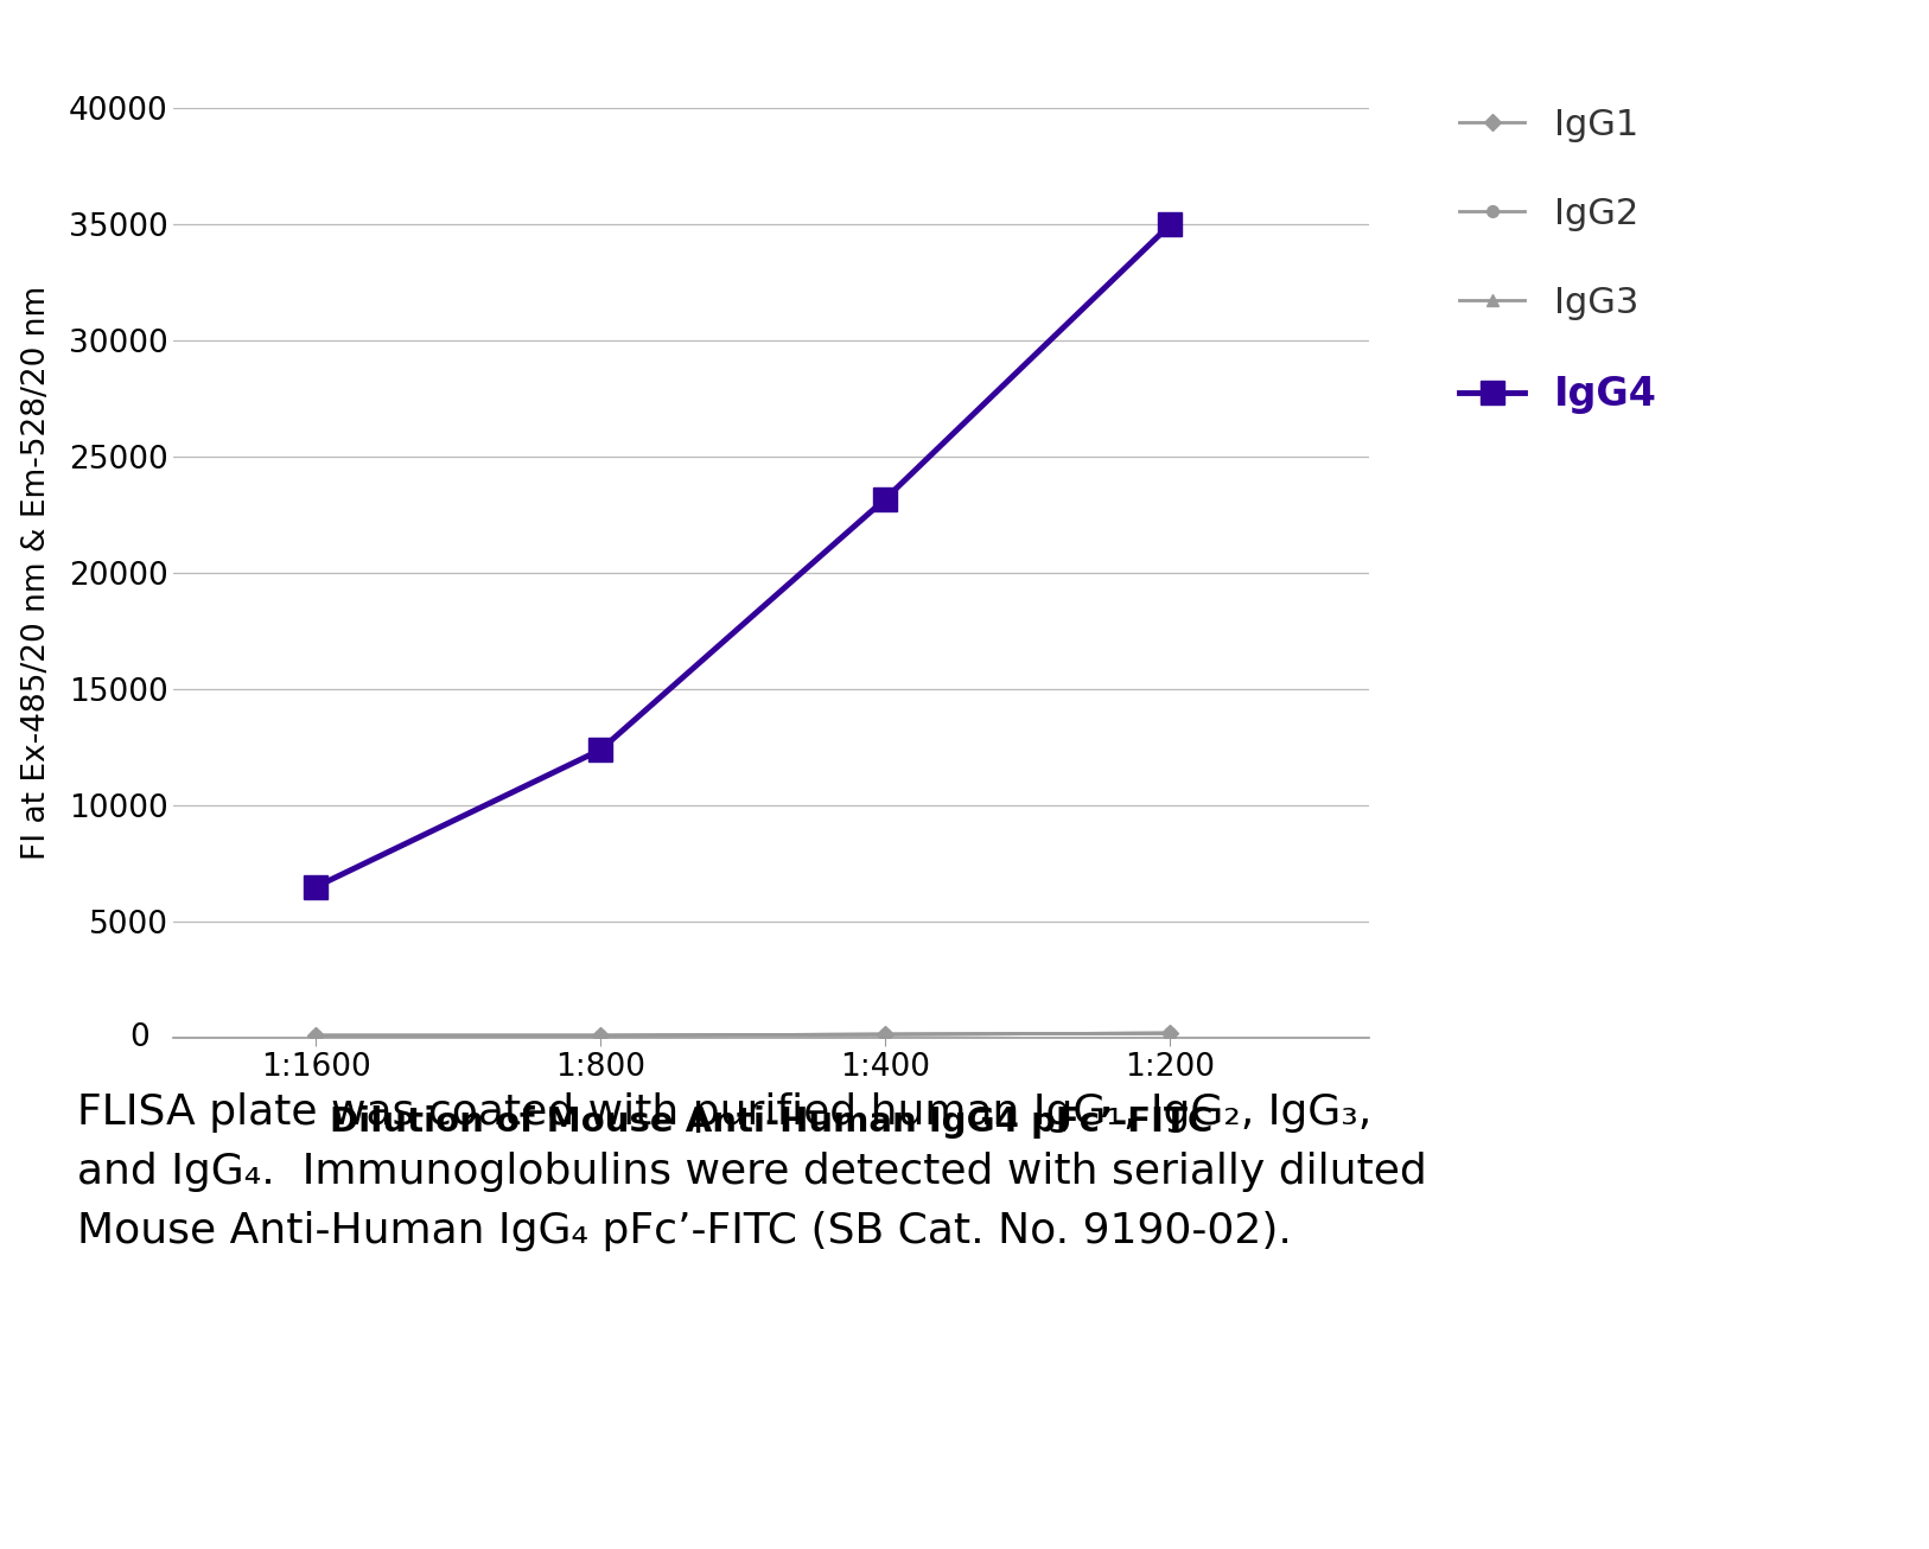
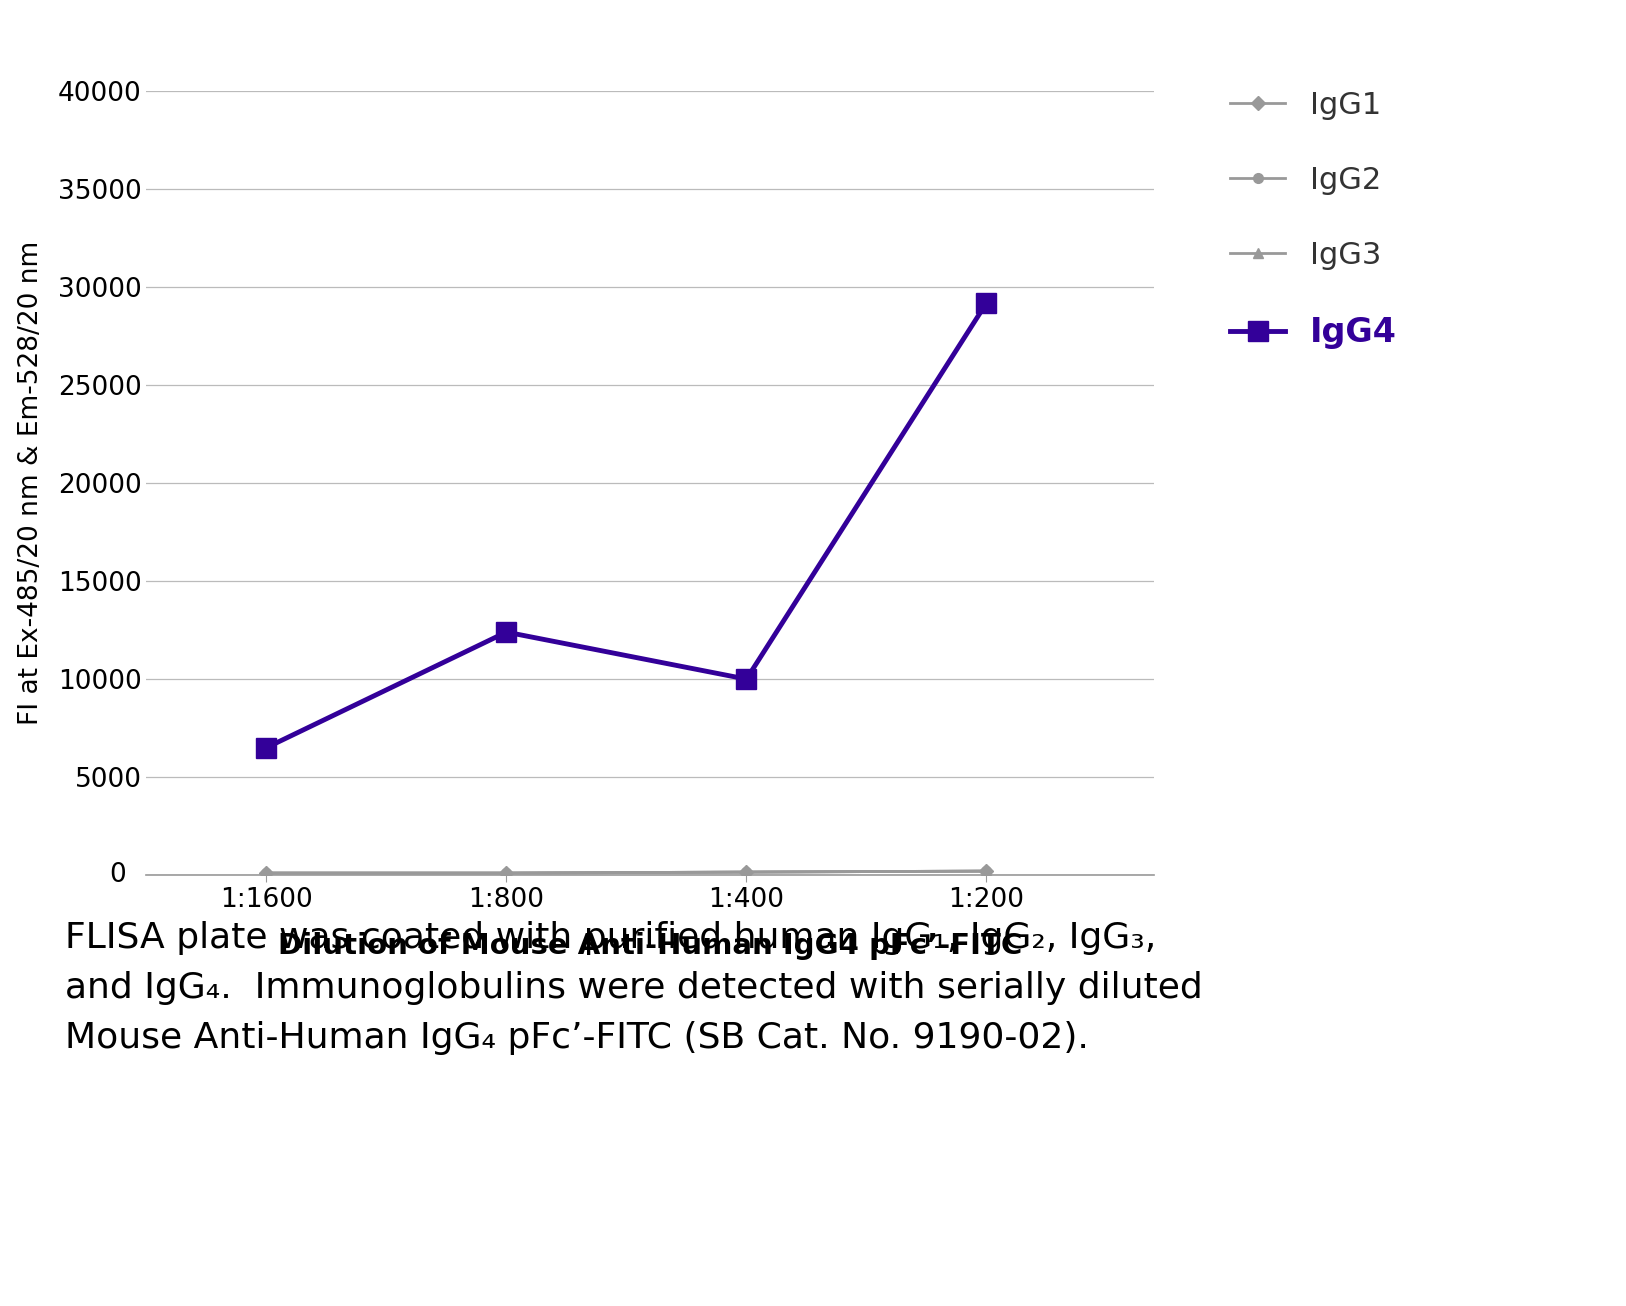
IgG4/1:400: 23200 -> 10000
IgG4/1:200: 35000 -> 29200
